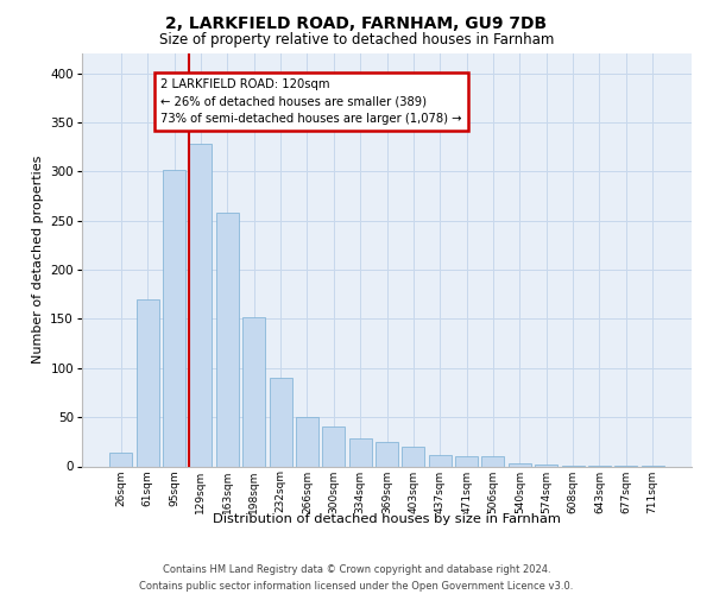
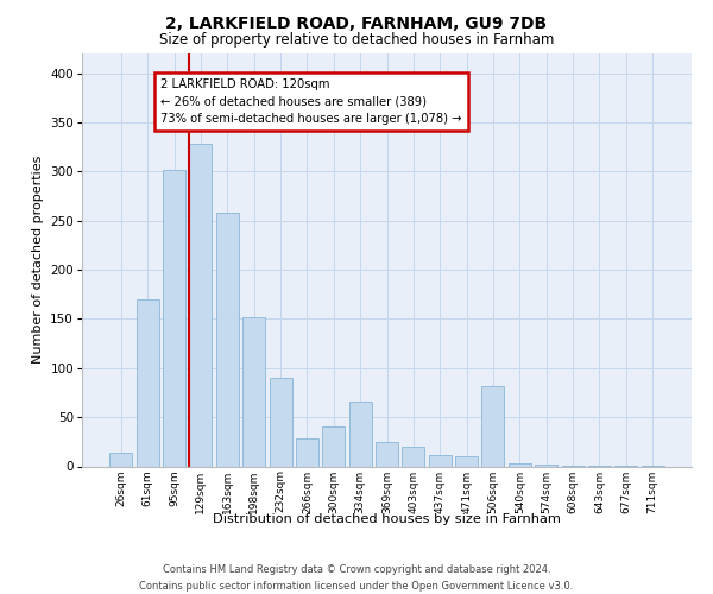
266sqm: 50 -> 28
334sqm: 28 -> 66
506sqm: 10 -> 82
